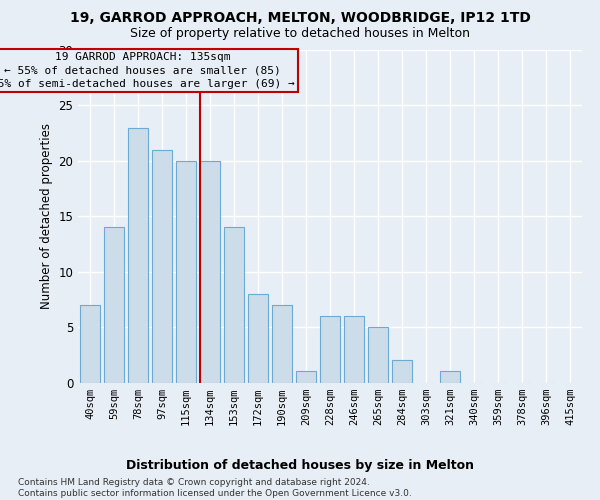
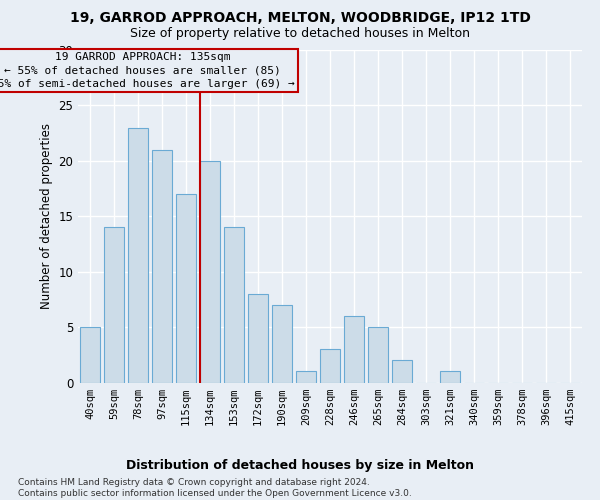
40sqm: 7 -> 5
115sqm: 20 -> 17
228sqm: 6 -> 3
